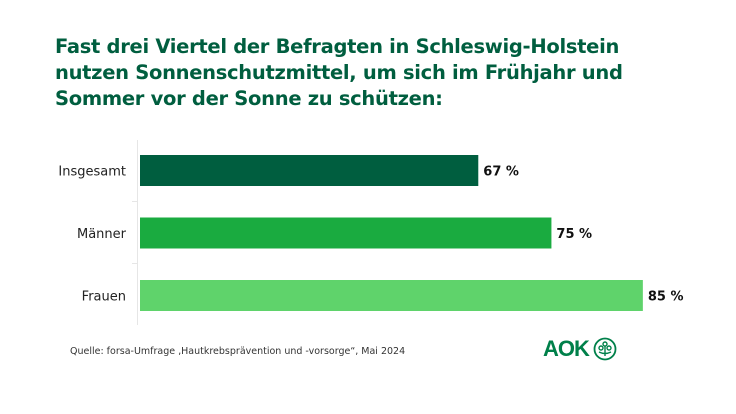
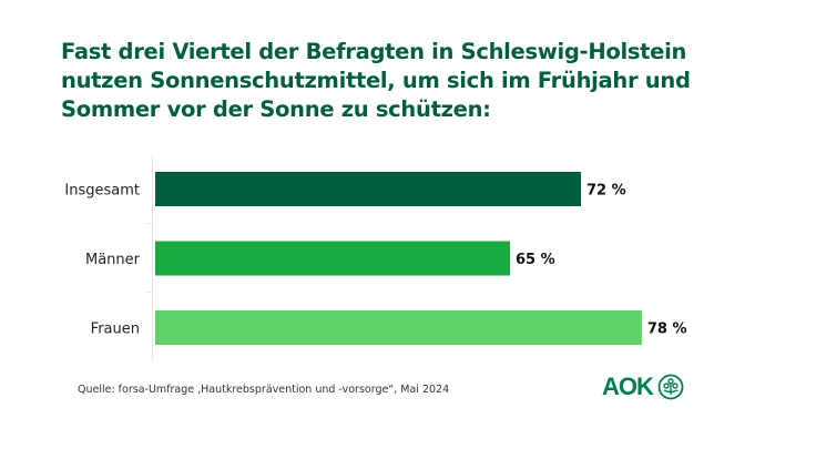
Insgesamt: 67 -> 72
Männer: 75 -> 65
Frauen: 85 -> 78
